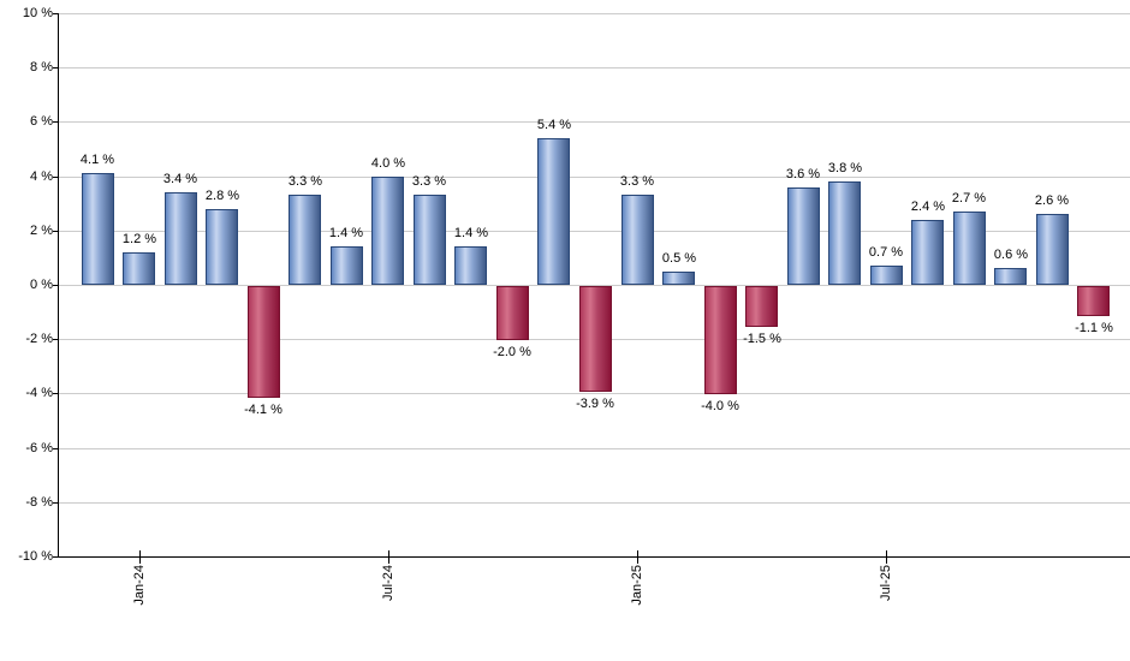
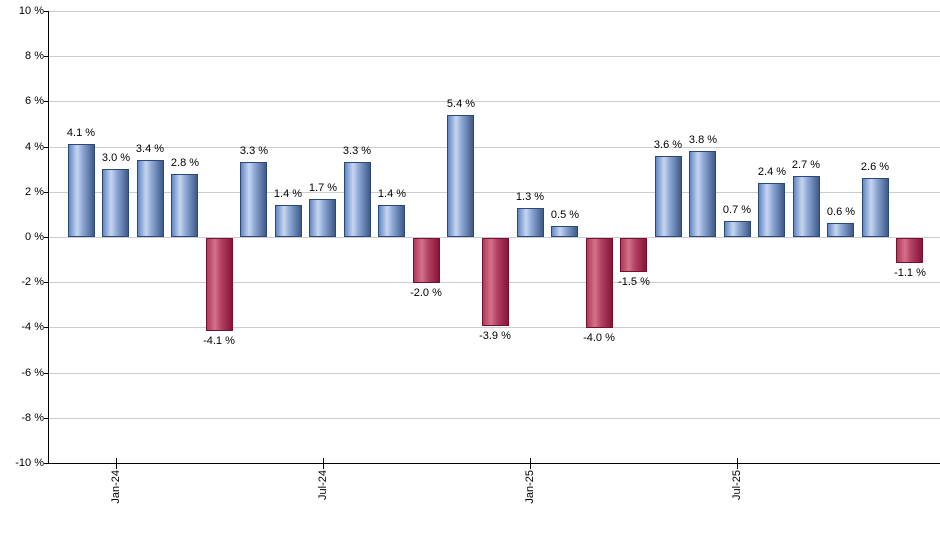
Jan-24: 1.2 -> 3.0
Jul-24: 4.0 -> 1.7
Jan-25: 3.3 -> 1.3
